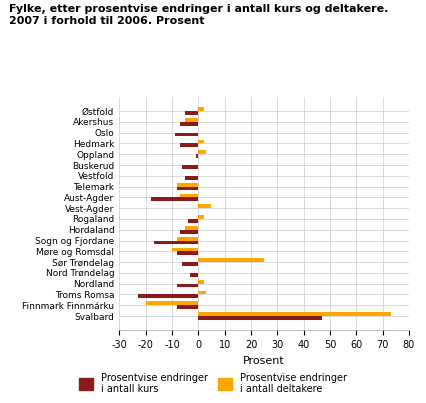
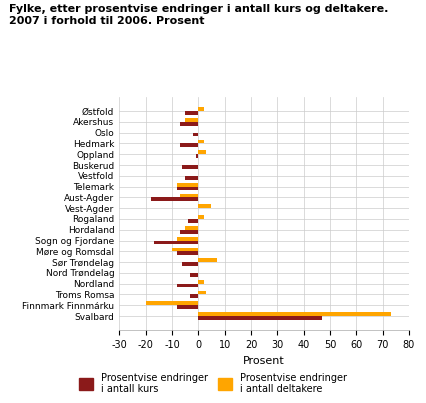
Prosentvise endringer i antall kurs/Oslo: -9 -> -2
Prosentvise endringer i antall deltakere/Sør Trøndelag: 25 -> 7
Prosentvise endringer i antall kurs/Troms Romsa: -23 -> -3
